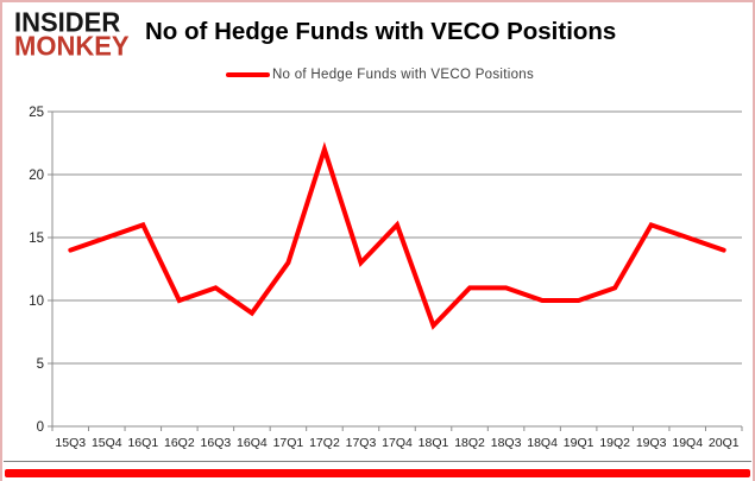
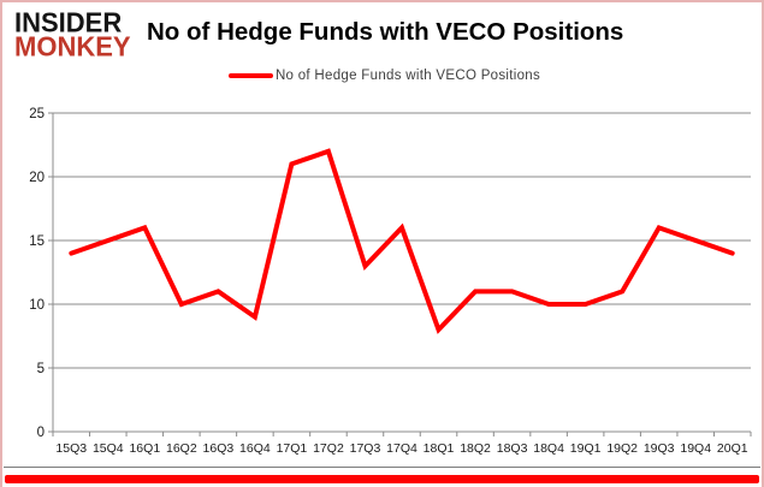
17Q1: 13 -> 21
